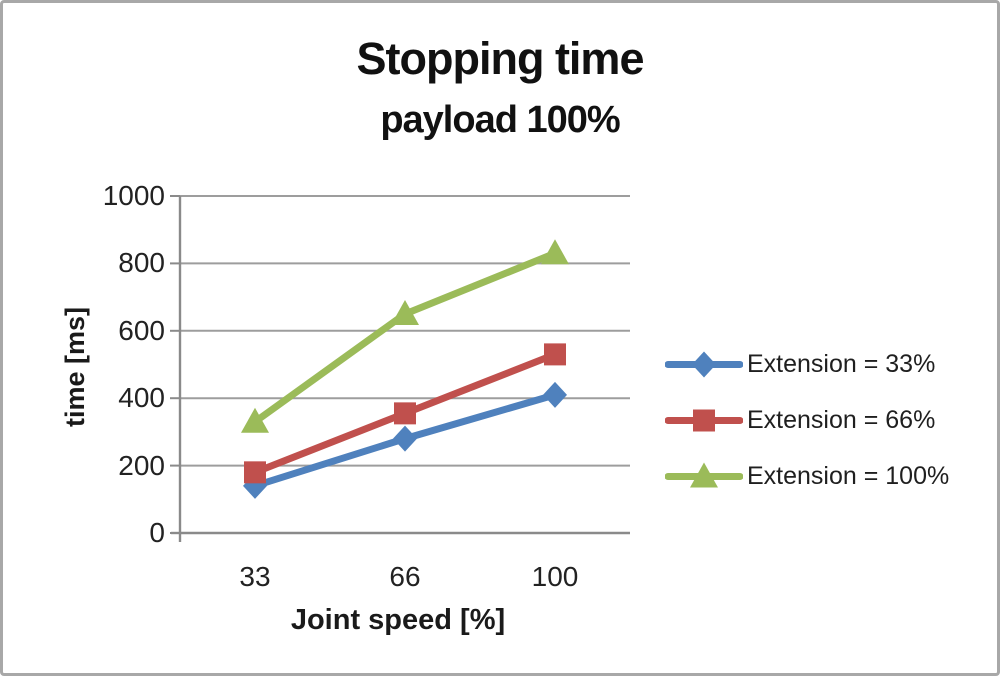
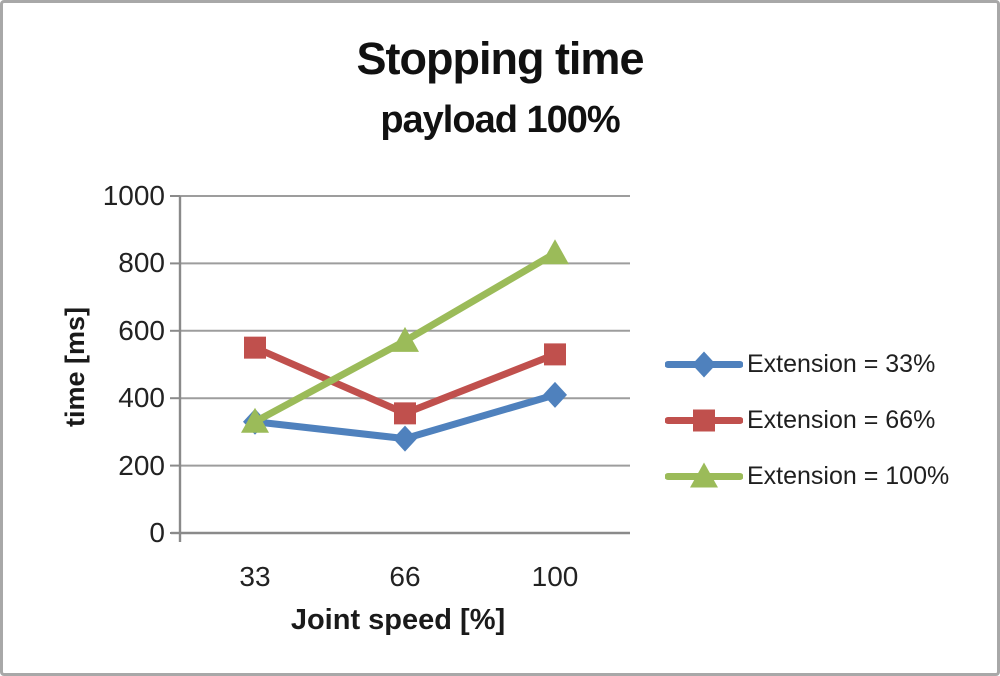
Extension = 33%/33: 140 -> 330
Extension = 66%/33: 180 -> 550
Extension = 100%/66: 650 -> 570
